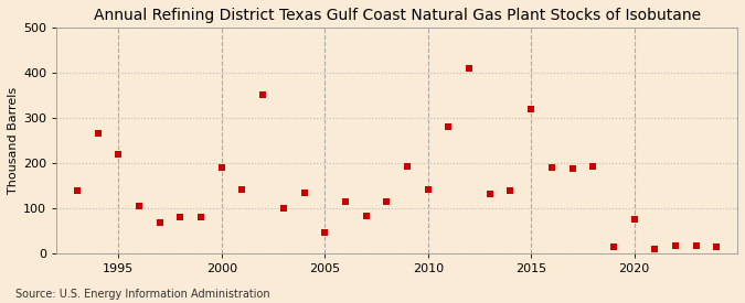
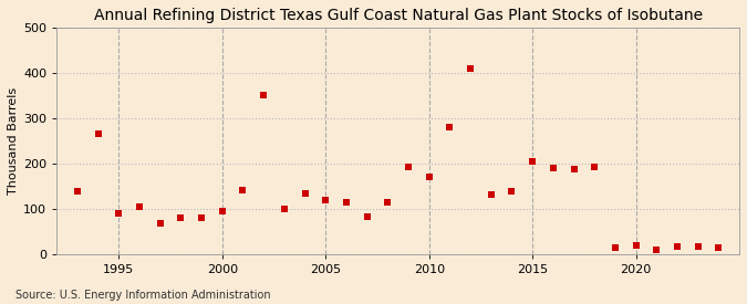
1995: 220 -> 90
2000: 190 -> 95
2005: 45 -> 120
2010: 140 -> 171
2015: 320 -> 204
2020: 75 -> 20
